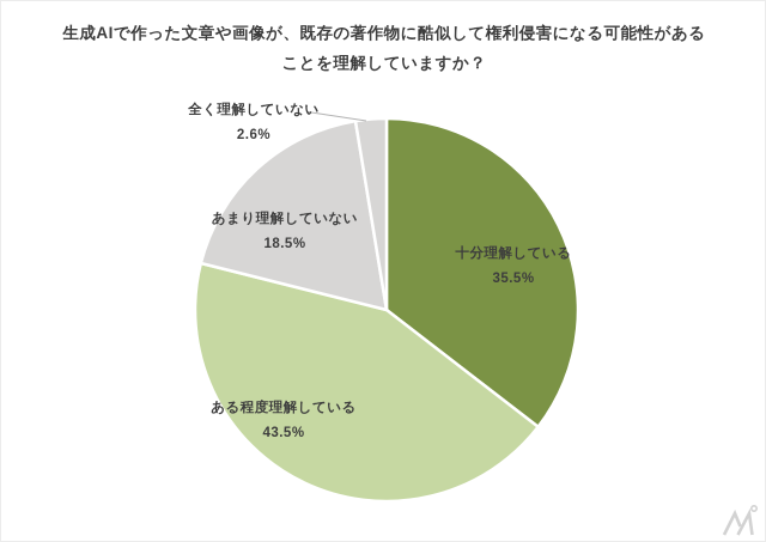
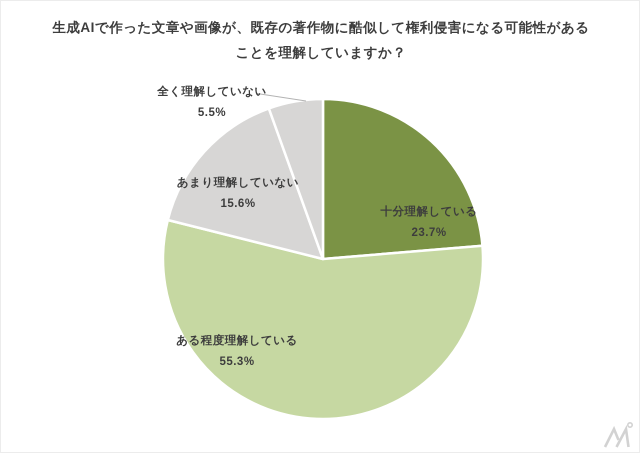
十分理解している: 35.5% -> 23.7%
ある程度理解している: 43.5% -> 55.3%
あまり理解していない: 18.5% -> 15.6%
全く理解していない: 2.6% -> 5.5%
